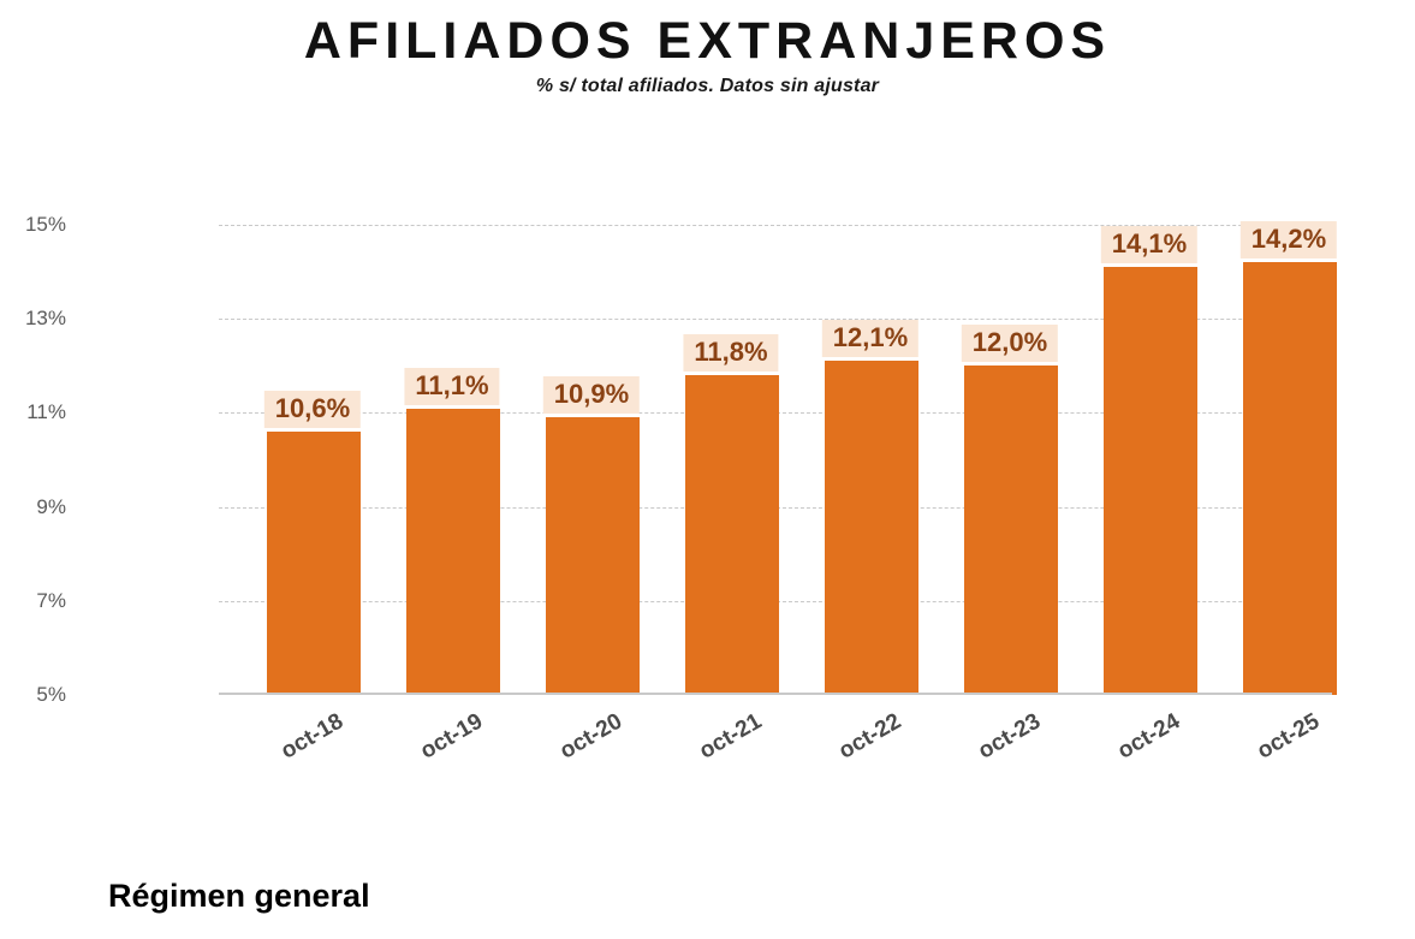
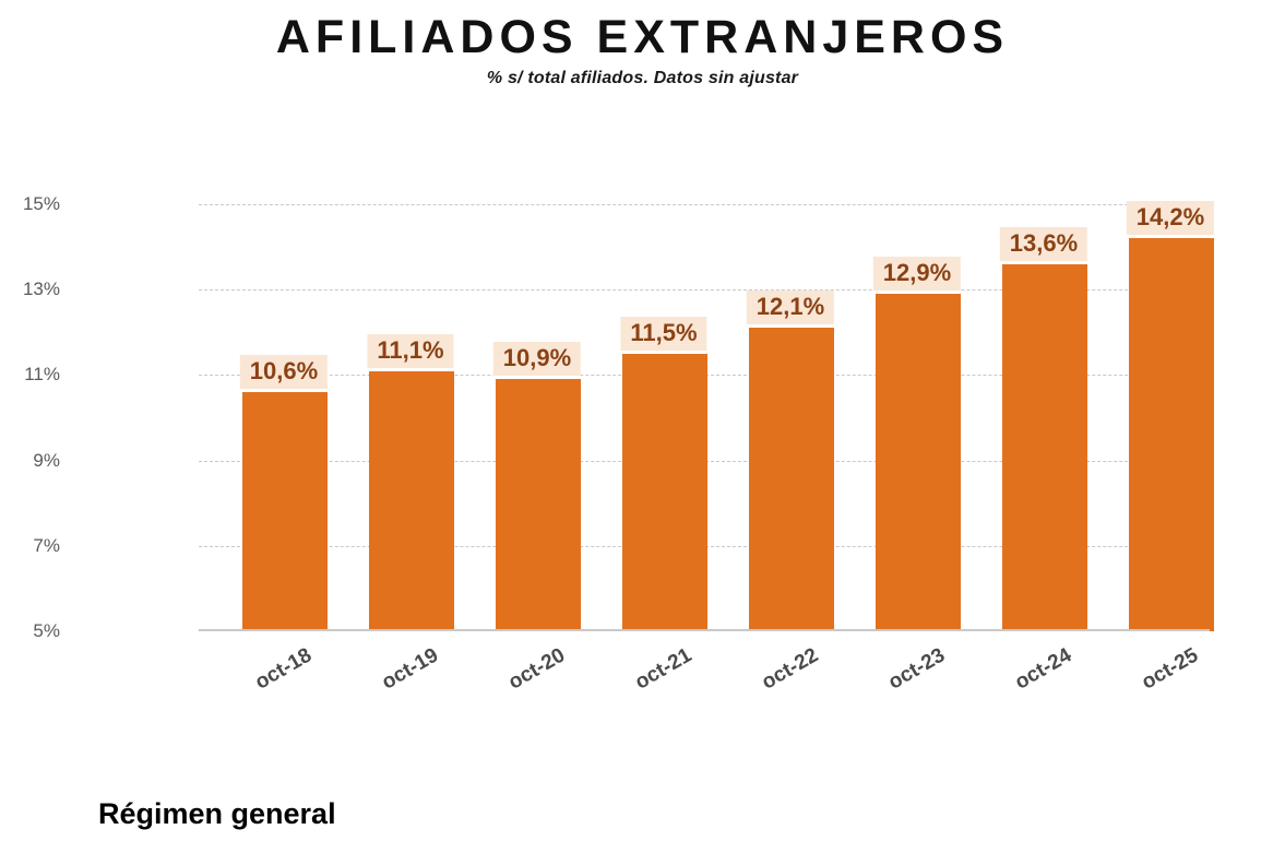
oct-21: 11,8% -> 11,5%
oct-23: 12,0% -> 12,9%
oct-24: 14,1% -> 13,6%
